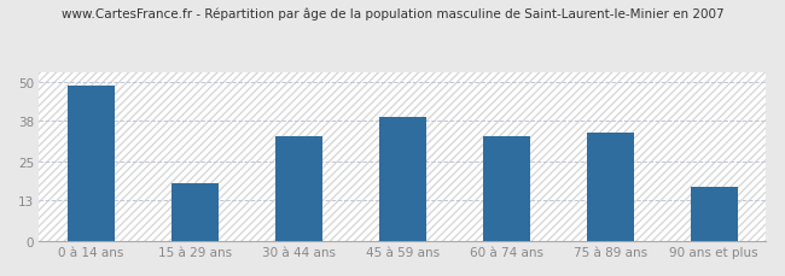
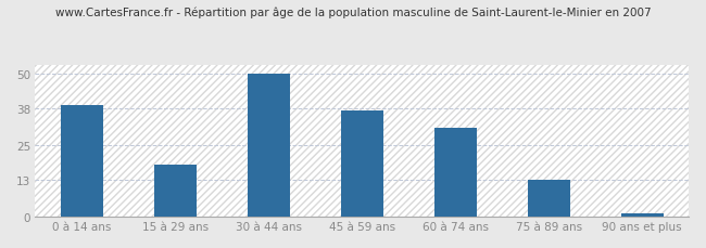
0 à 14 ans: 49 -> 39
30 à 44 ans: 33 -> 50
45 à 59 ans: 39 -> 37
60 à 74 ans: 33 -> 31
75 à 89 ans: 34 -> 13
90 ans et plus: 17 -> 1
